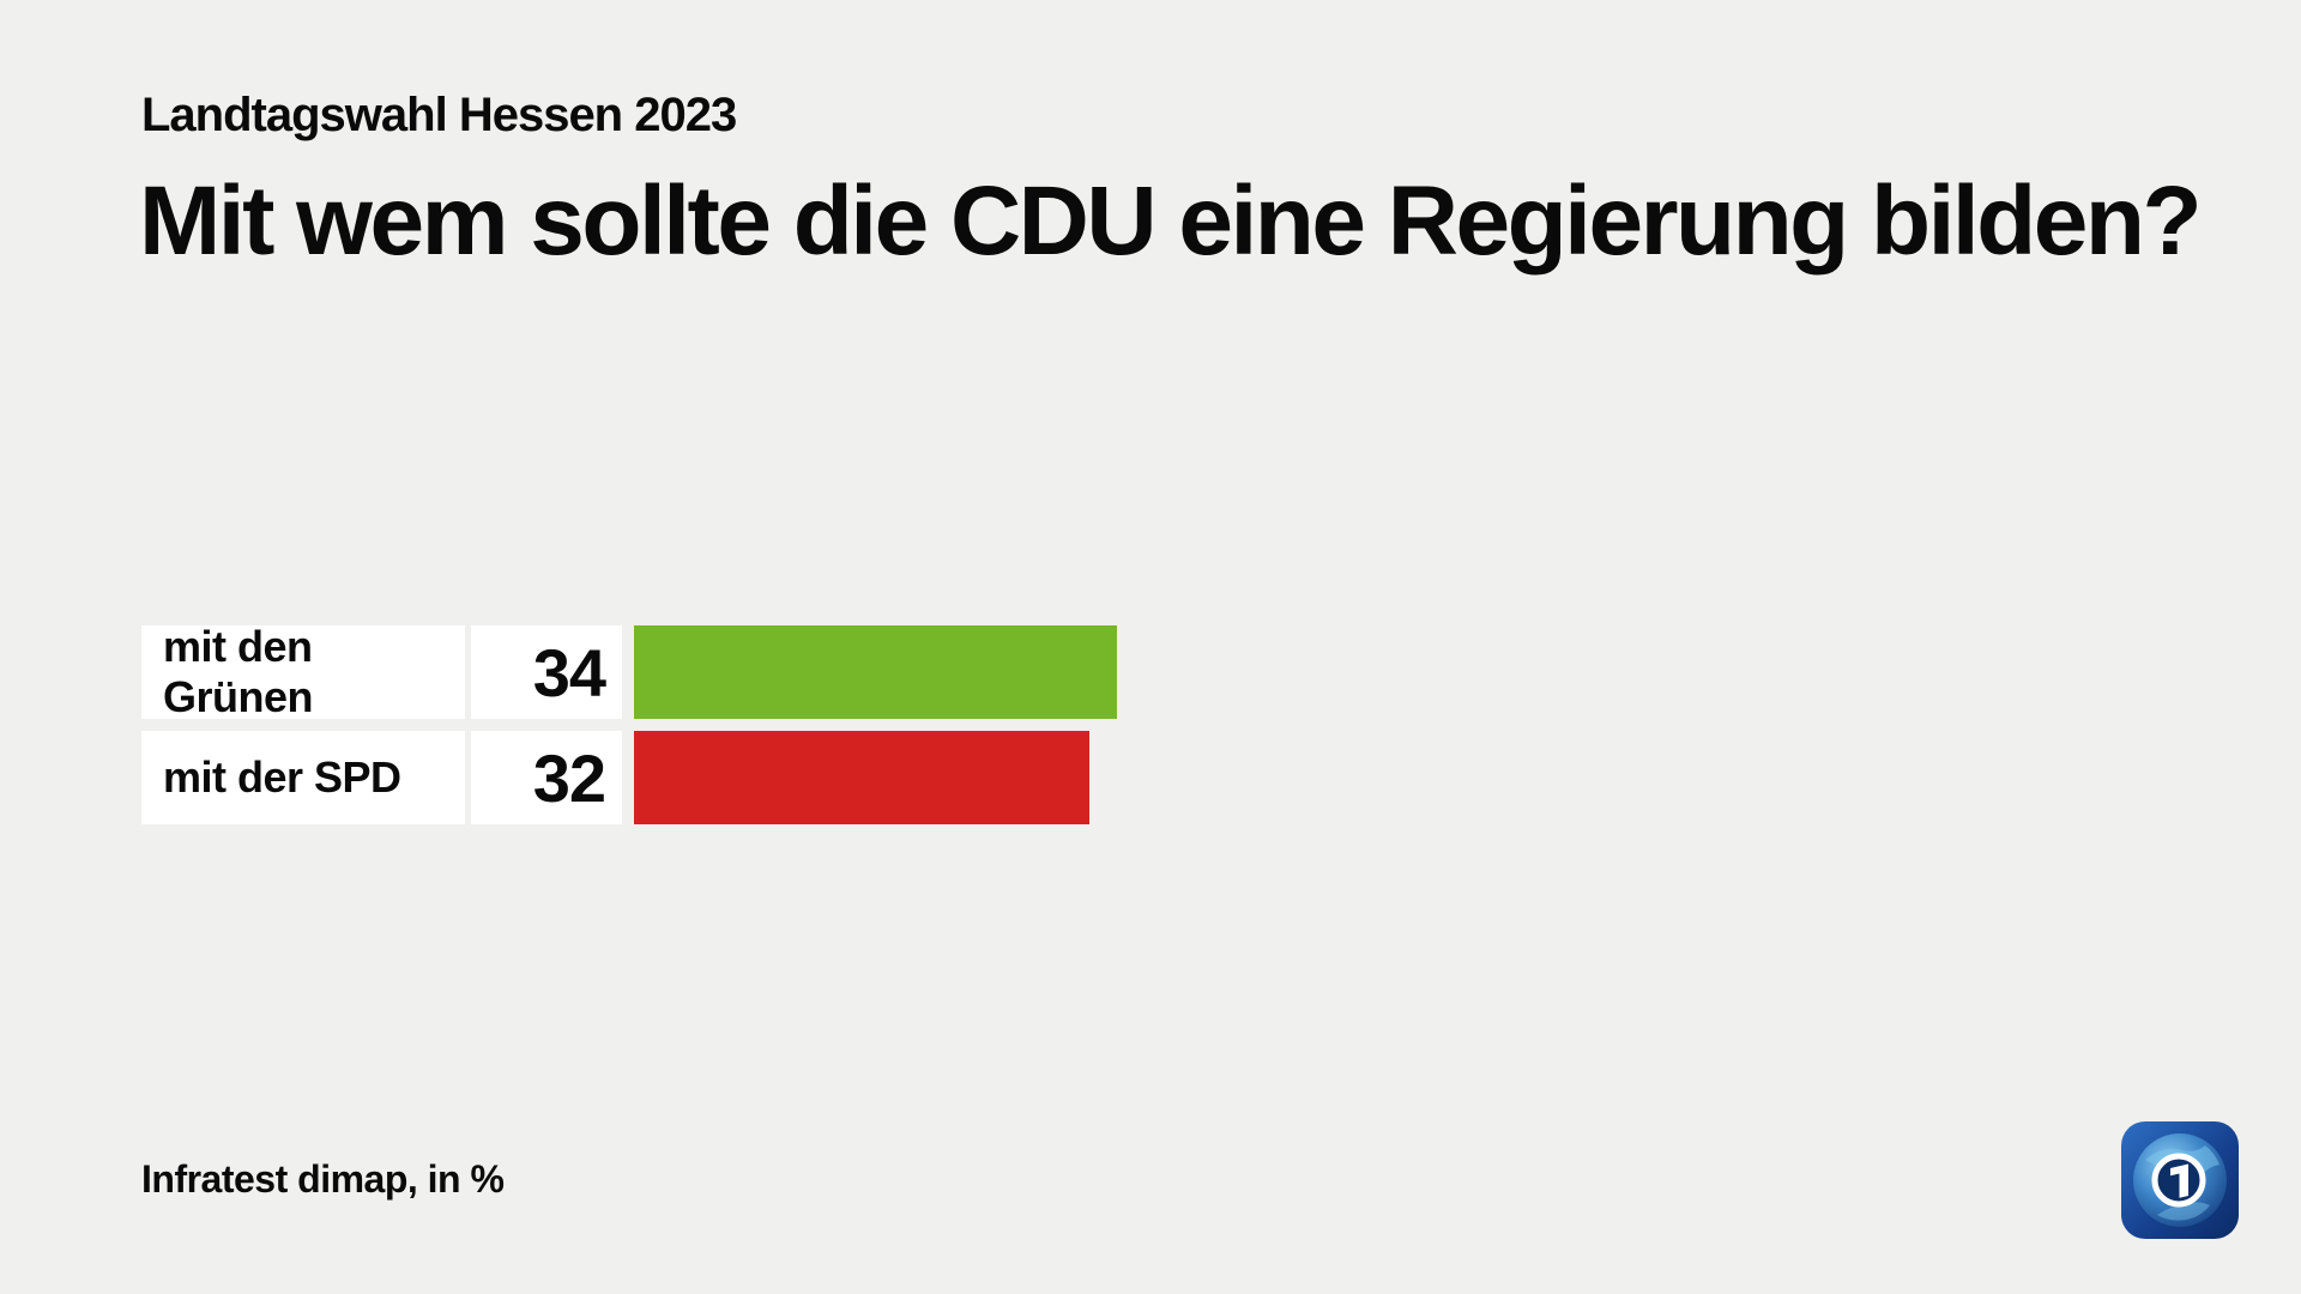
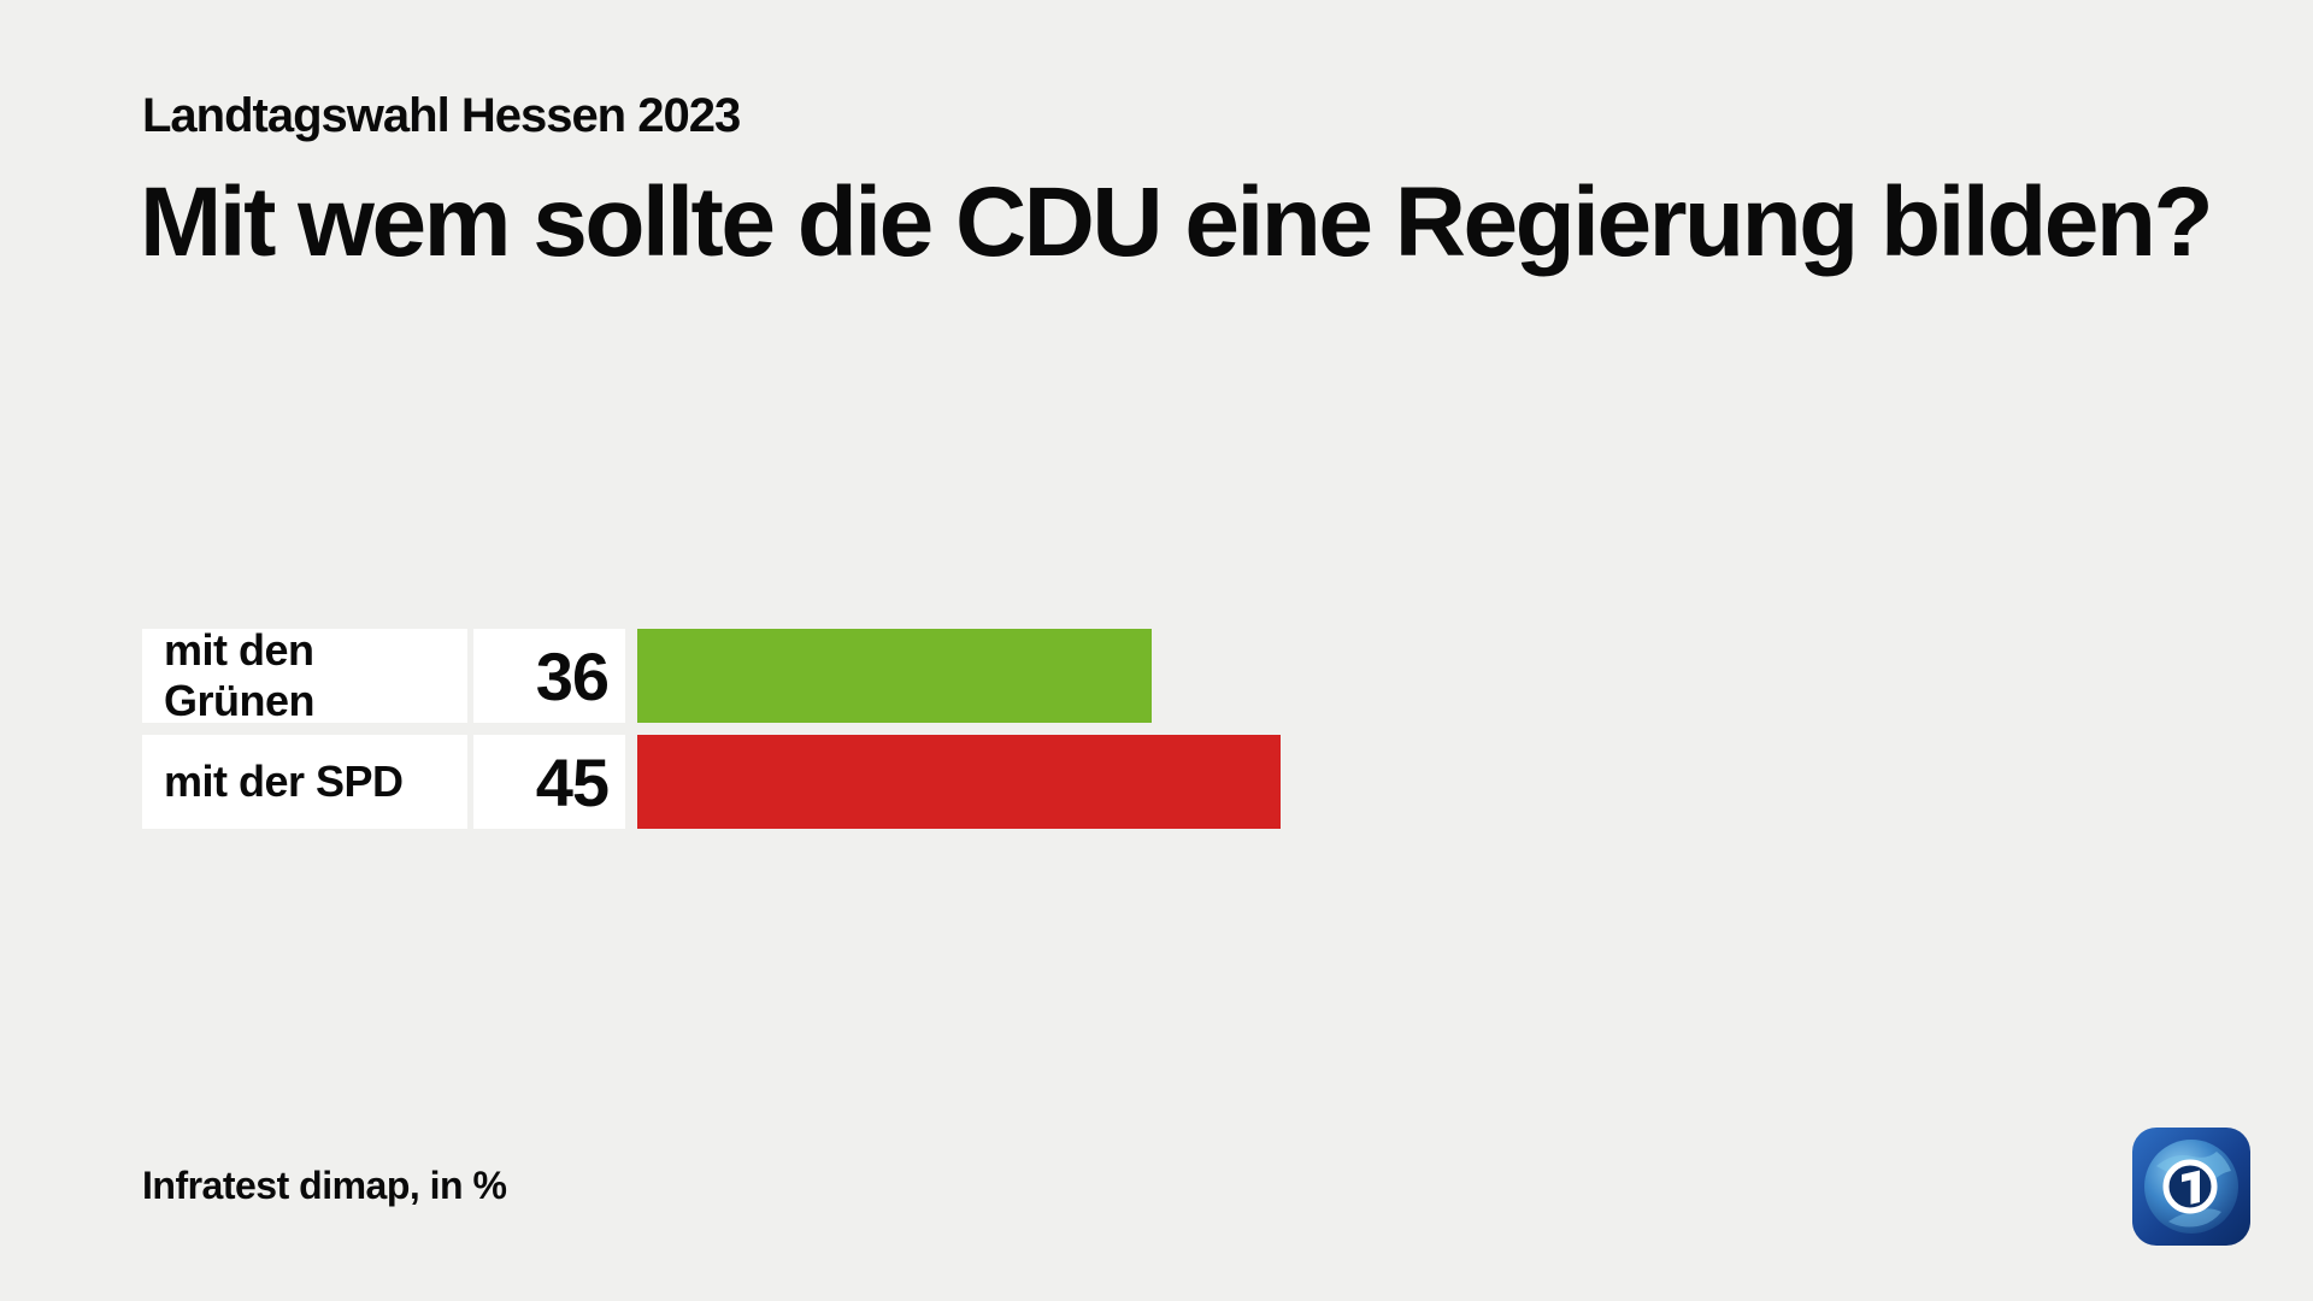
mit den Grünen: 34 -> 36
mit der SPD: 32 -> 45
